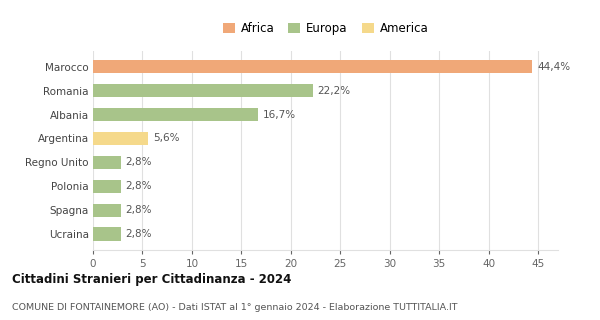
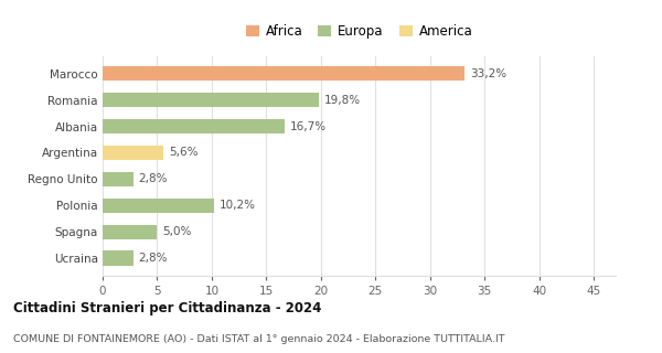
Marocco: 44,4% -> 33,2%
Romania: 22,2% -> 19,8%
Polonia: 2,8% -> 10,2%
Spagna: 2,8% -> 5,0%
